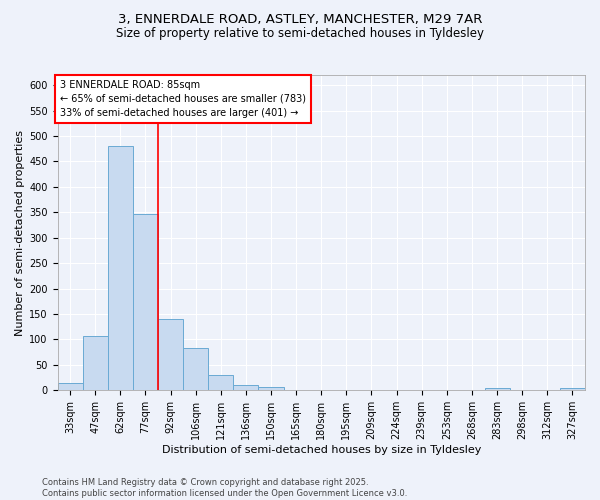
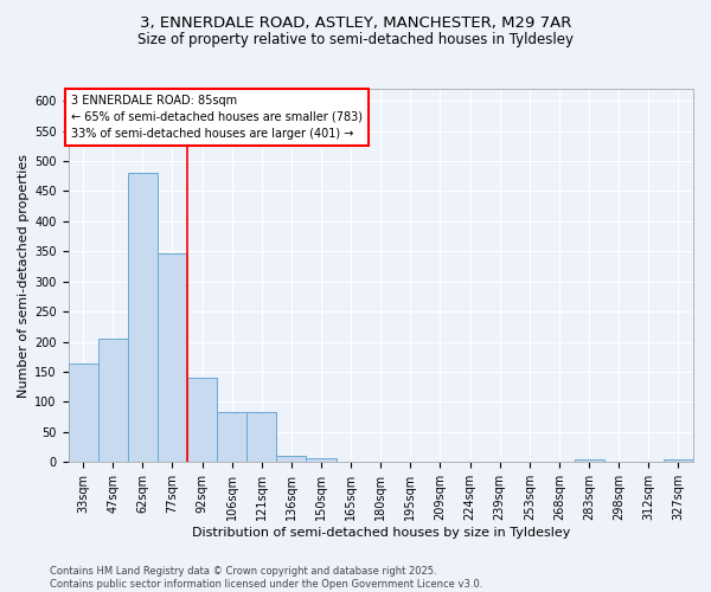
33sqm: 15 -> 164
47sqm: 106 -> 206
121sqm: 30 -> 84
